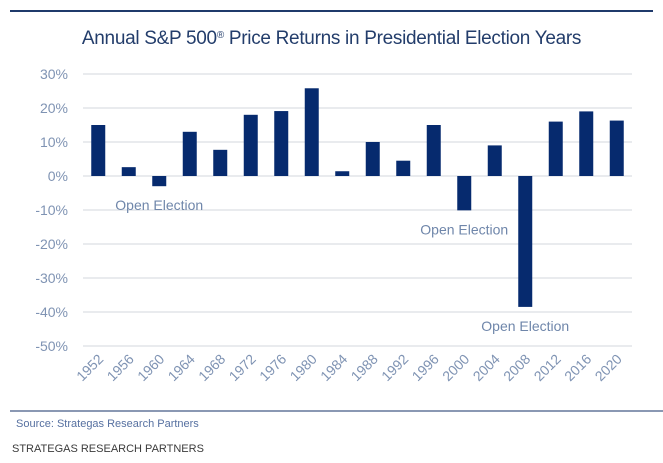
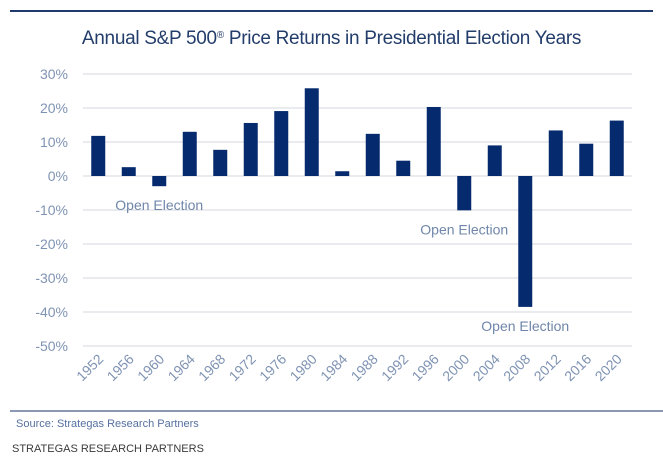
1952: 15% -> 12%
1972: 18% -> 16%
1988: 10% -> 12%
1996: 15% -> 20%
2012: 16% -> 13%
2016: 19% -> 10%
